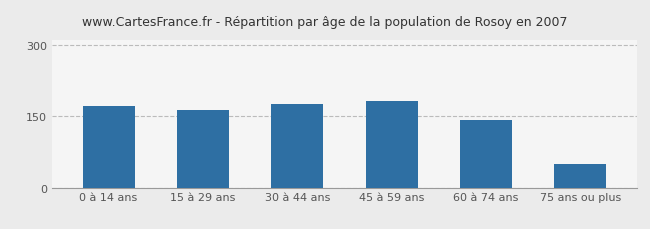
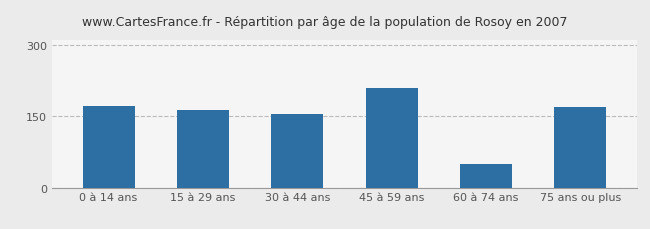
30 à 44 ans: 176 -> 155
45 à 59 ans: 183 -> 210
60 à 74 ans: 143 -> 50
75 ans ou plus: 50 -> 170
